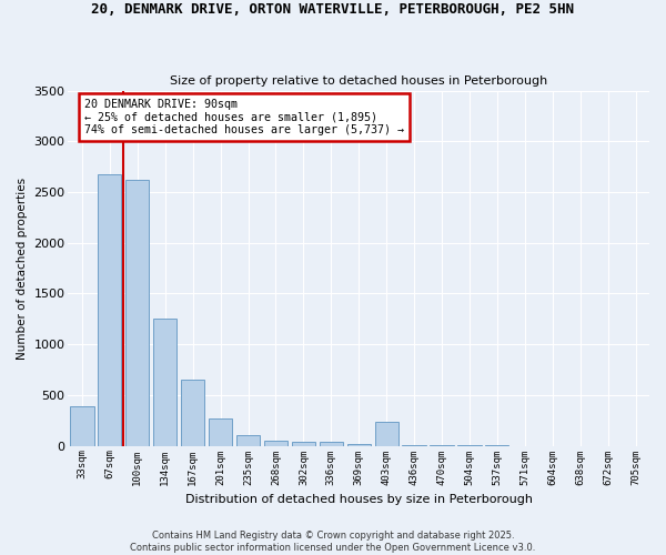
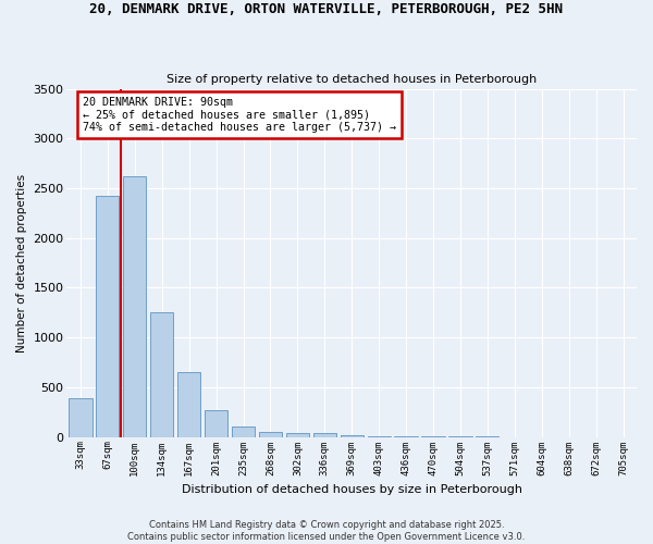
67sqm: 2680 -> 2420
403sqm: 240 -> 10
